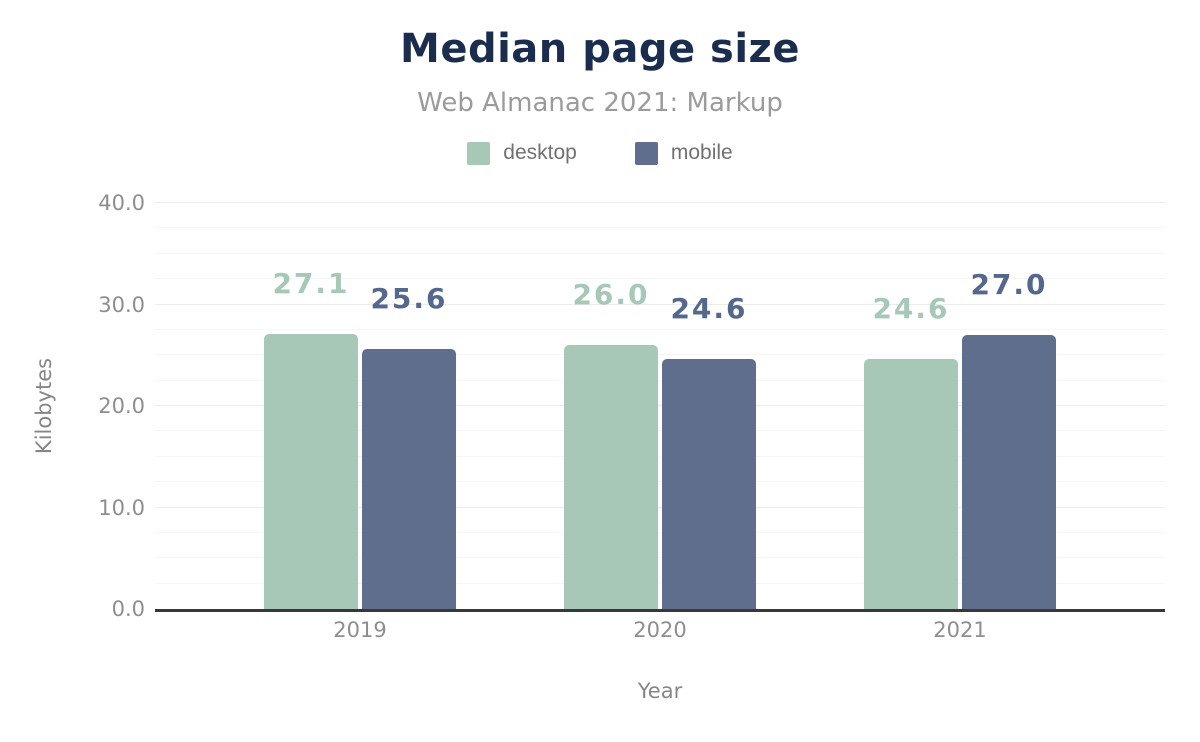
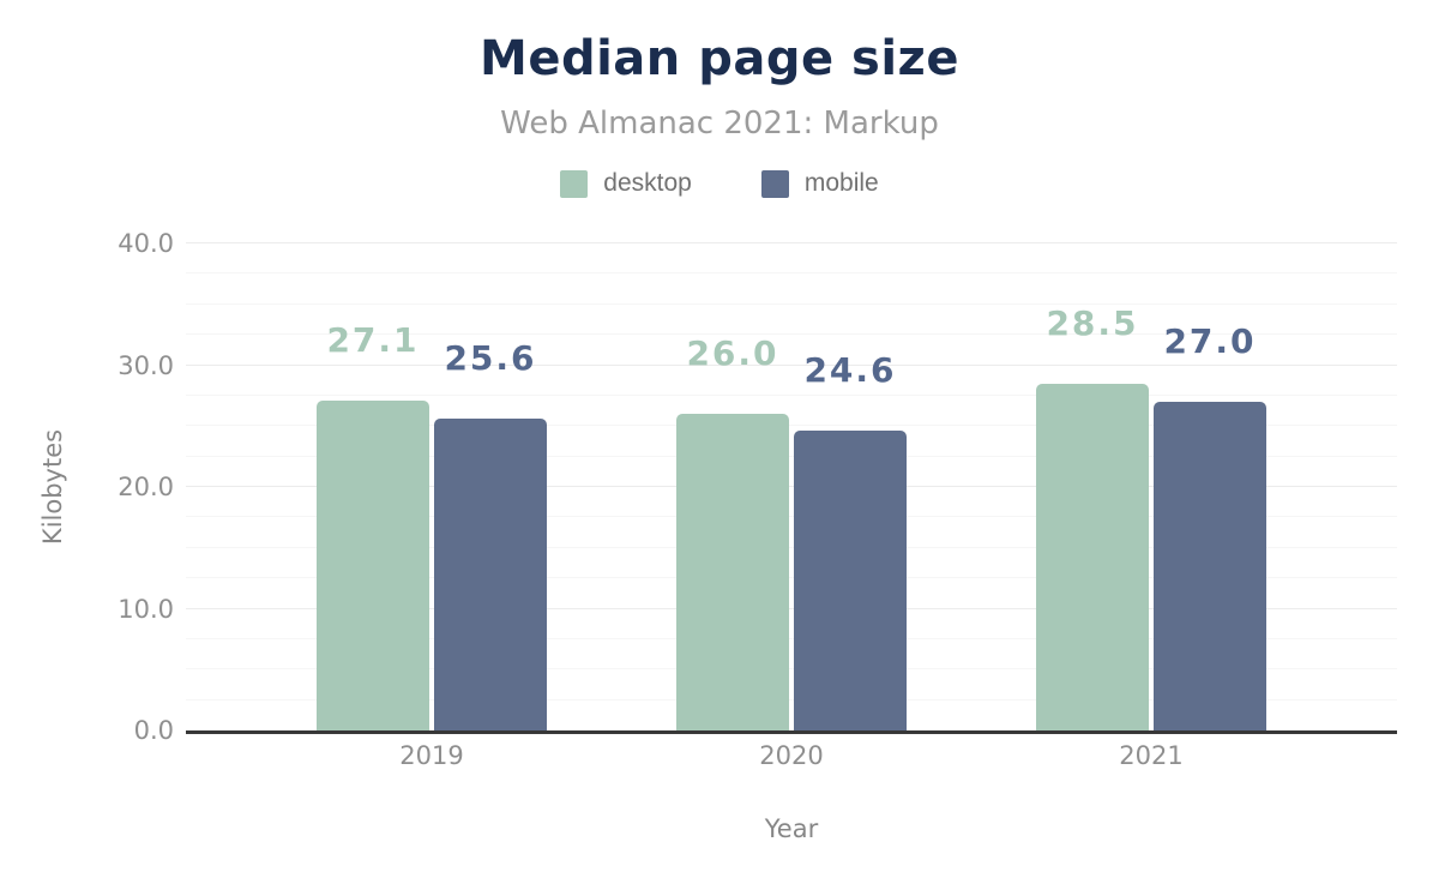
desktop/2021: 24.6 -> 28.5
